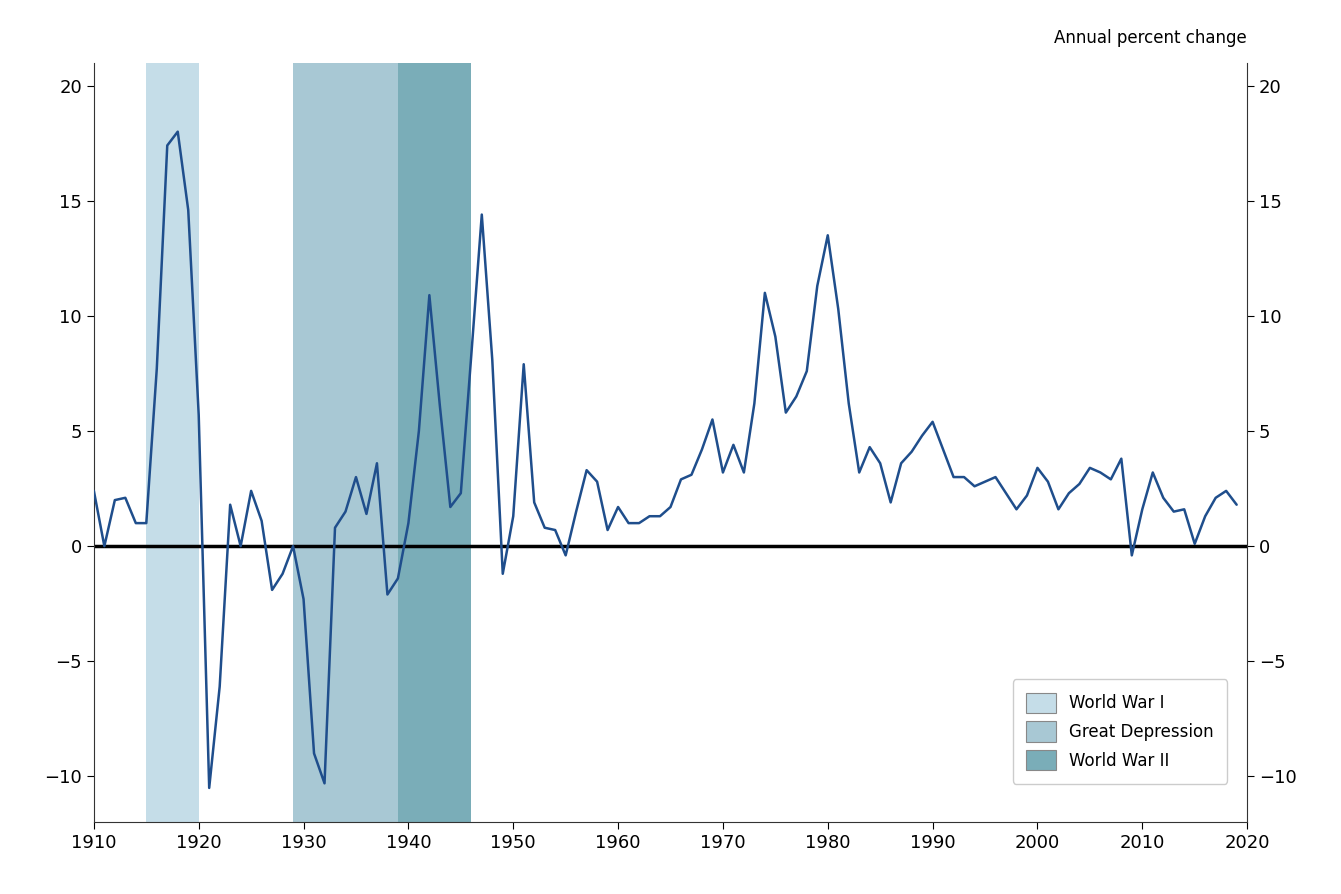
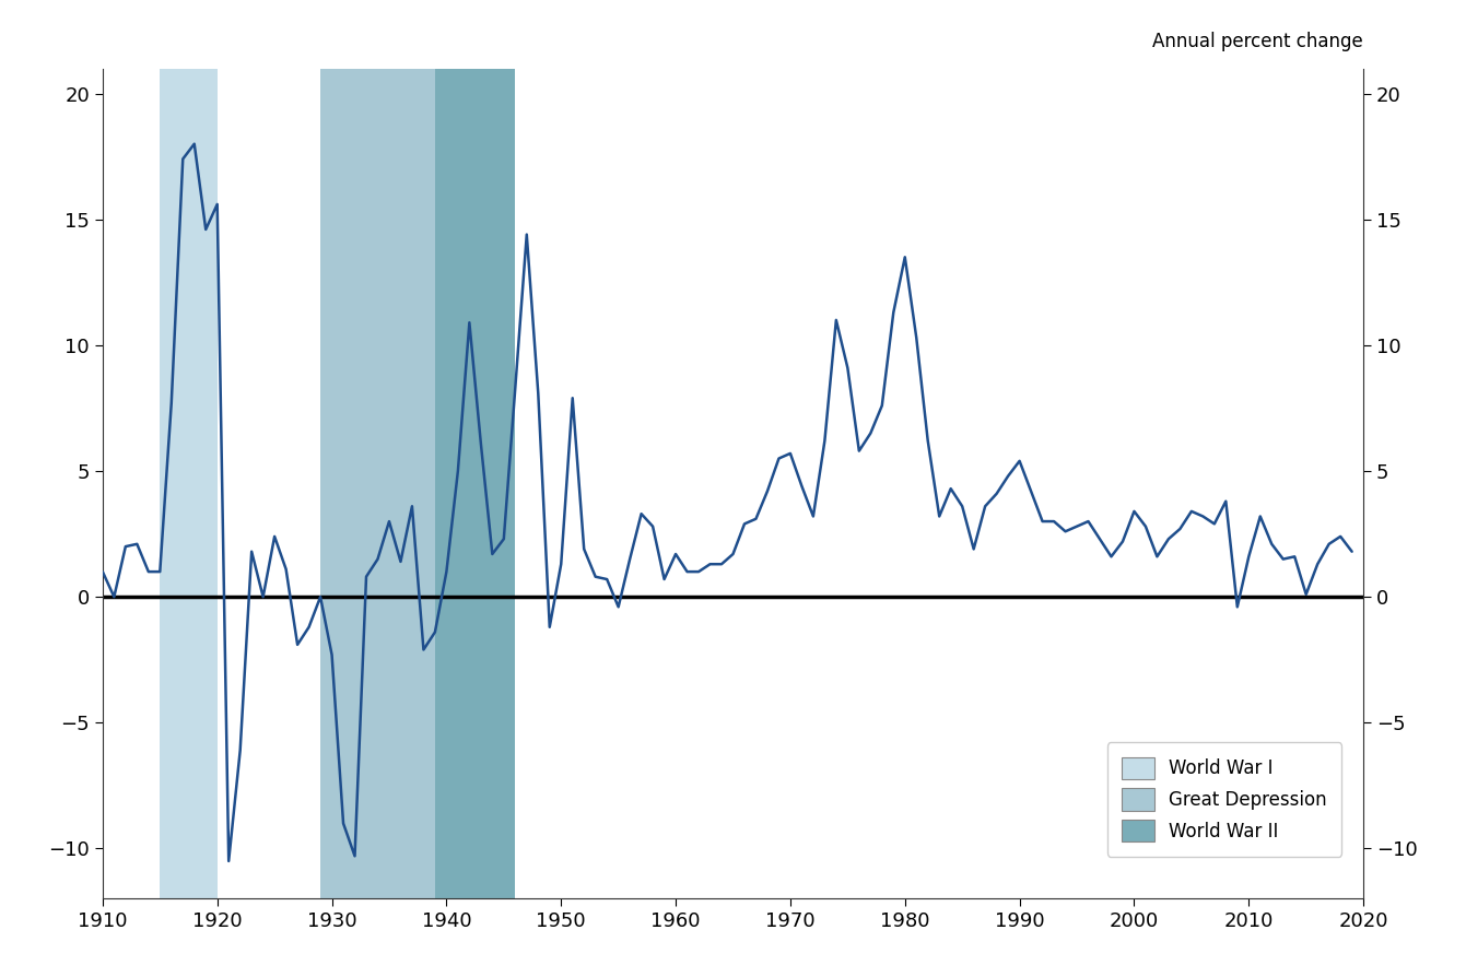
1910: 2.4 -> 1.0
1920: 5.7 -> 15.6
1970: 3.2 -> 5.7
